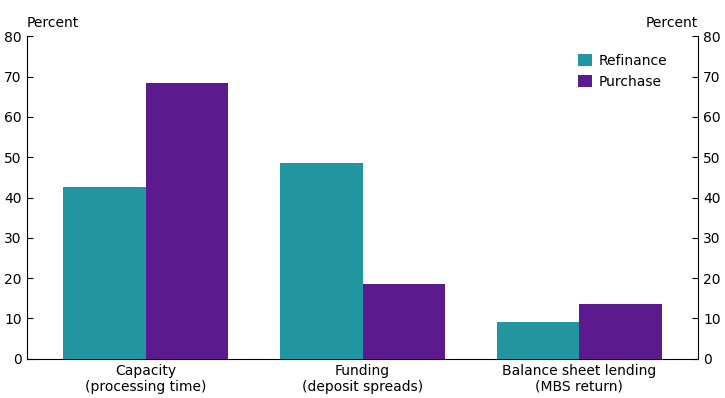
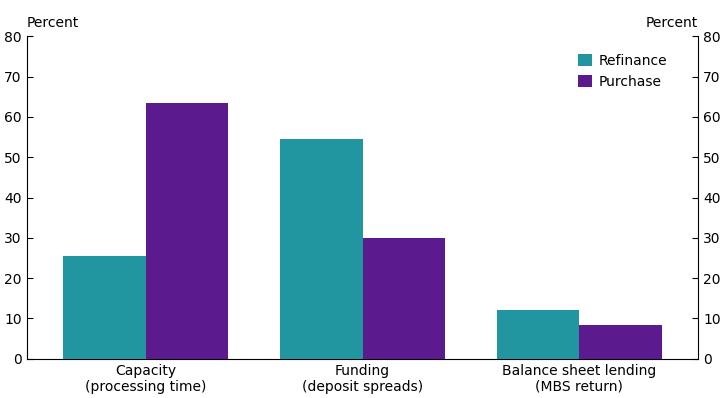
Refinance/Capacity (processing time): 42.5 -> 25.5
Purchase/Capacity (processing time): 68.5 -> 63.5
Refinance/Funding (deposit spreads): 48.5 -> 54.5
Purchase/Funding (deposit spreads): 18.5 -> 30.0
Refinance/Balance sheet lending (MBS return): 9.0 -> 12.0
Purchase/Balance sheet lending (MBS return): 13.5 -> 8.5
